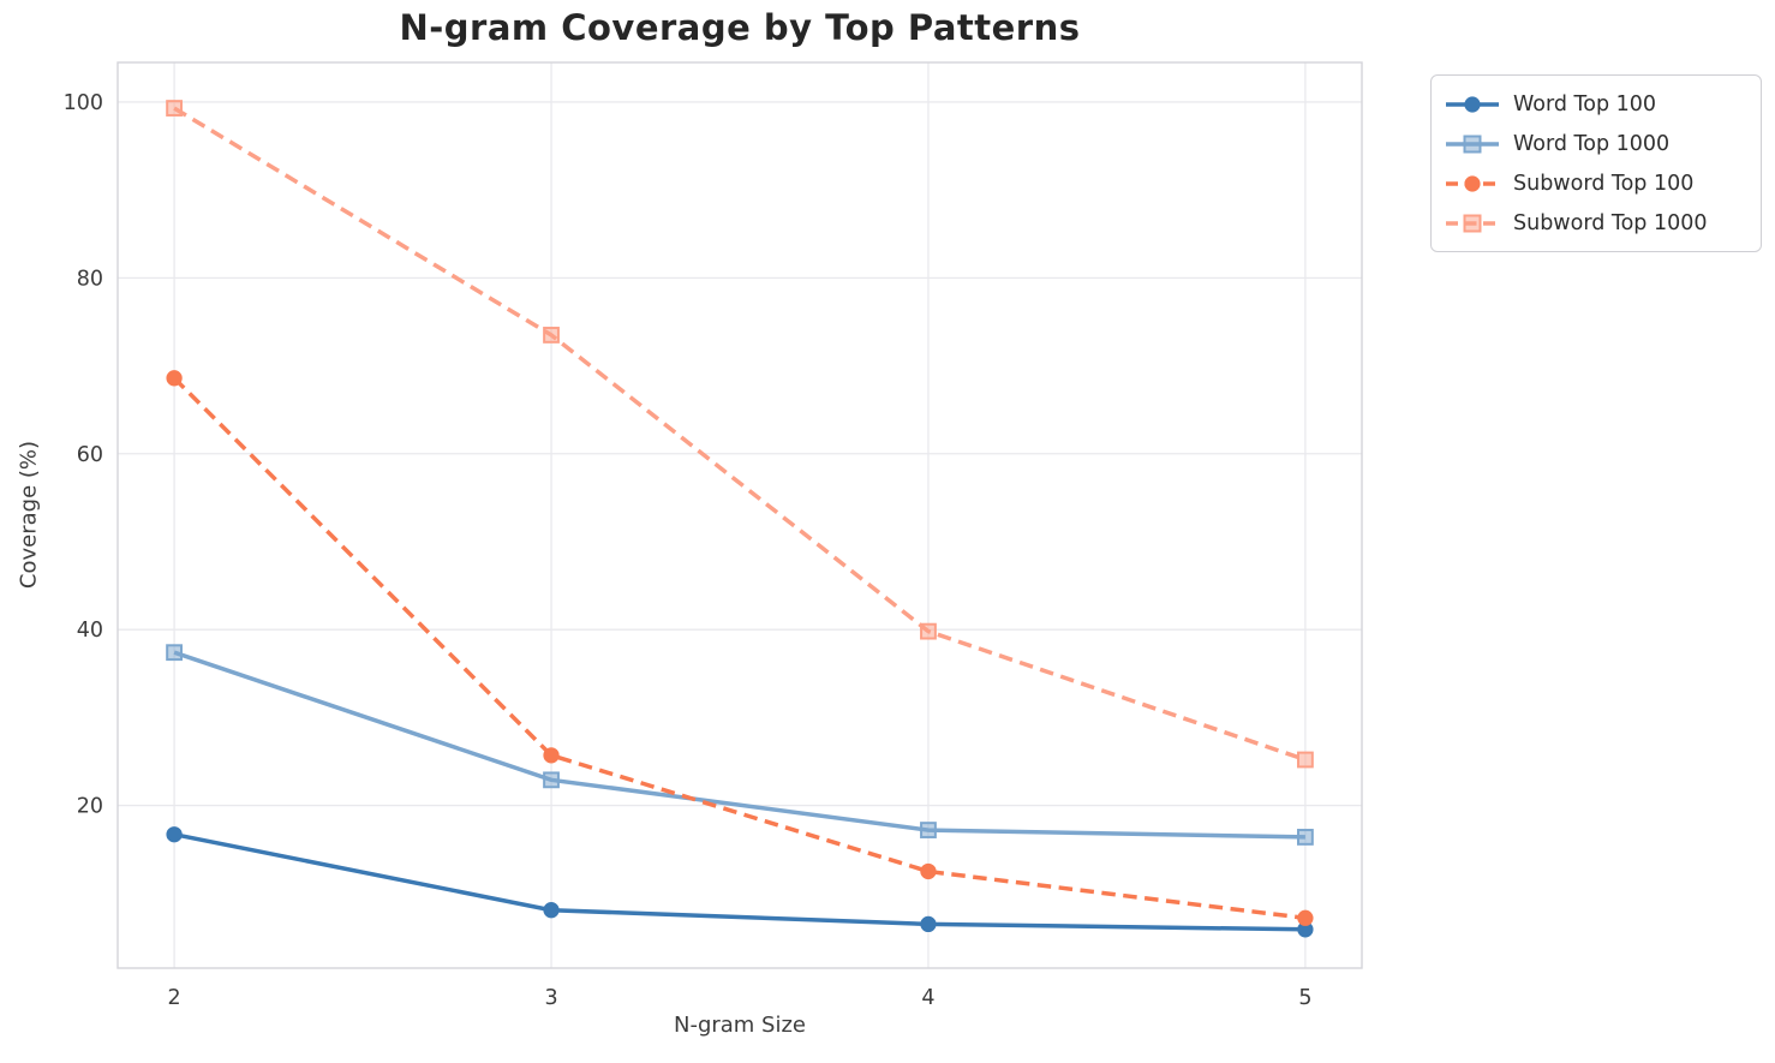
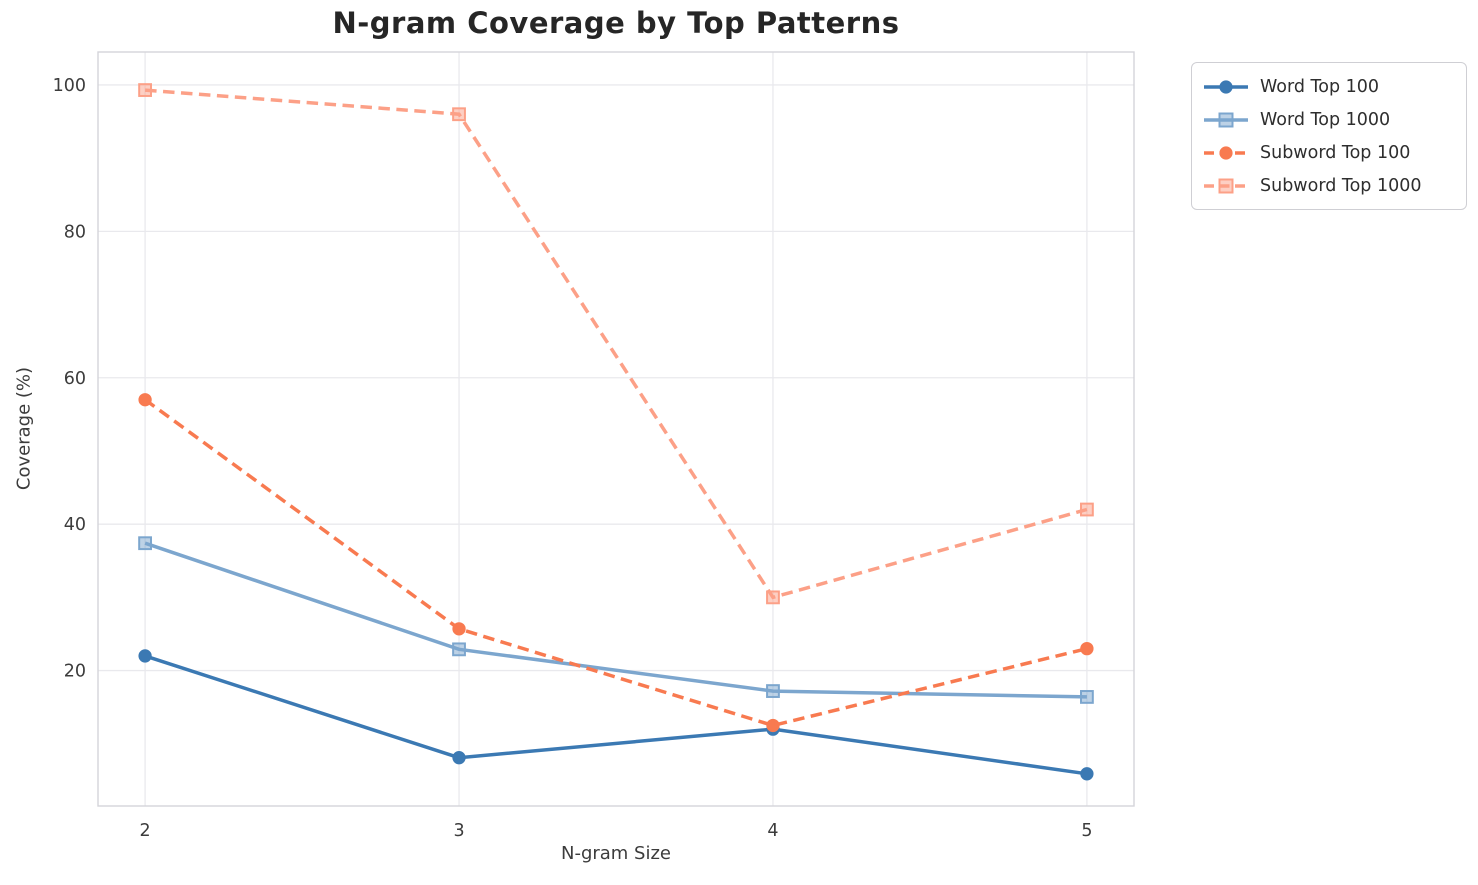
Word Top 100/2: 17 -> 22
Subword Top 100/2: 69 -> 57
Subword Top 1000/3: 74 -> 96
Word Top 100/4: 6 -> 12
Subword Top 1000/4: 40 -> 30
Subword Top 100/5: 7 -> 23
Subword Top 1000/5: 25 -> 42
